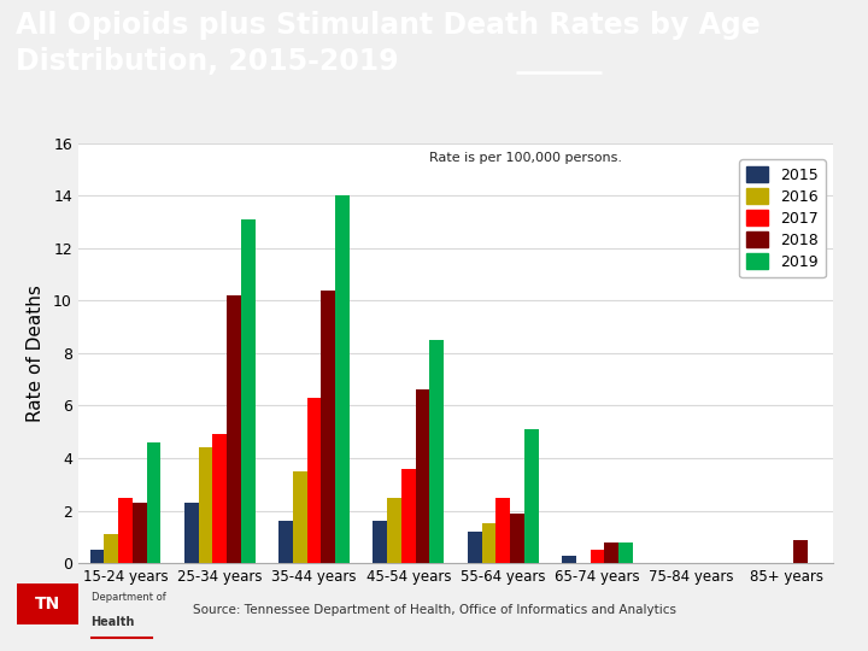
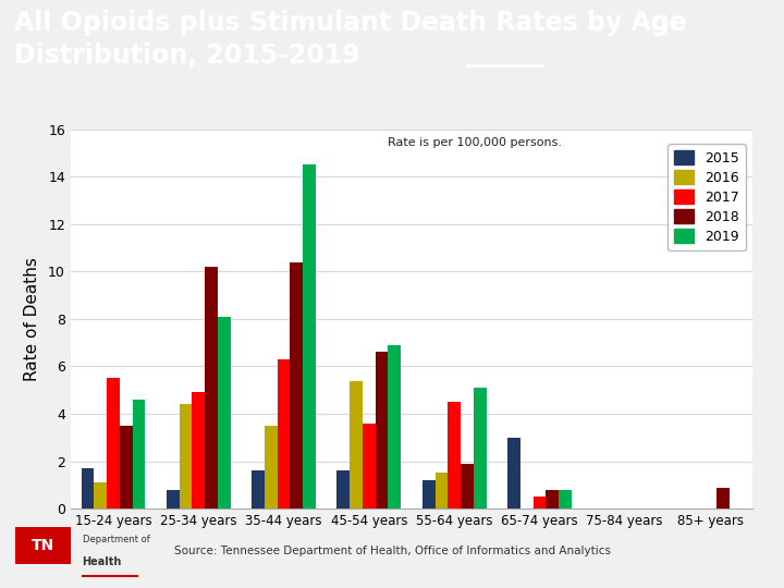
2015/15-24 years: 0.5 -> 1.7
2017/15-24 years: 2.5 -> 5.5
2018/15-24 years: 2.3 -> 3.5
2015/25-34 years: 2.3 -> 0.8
2019/25-34 years: 13.1 -> 8.1
2019/35-44 years: 14.0 -> 14.5
2016/45-54 years: 2.5 -> 5.4
2019/45-54 years: 8.5 -> 6.9
2017/55-64 years: 2.5 -> 4.5
2015/65-74 years: 0.3 -> 3.0
